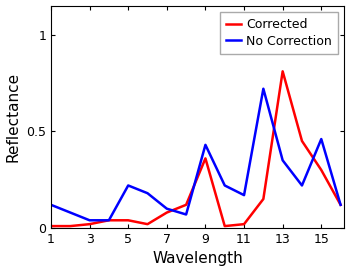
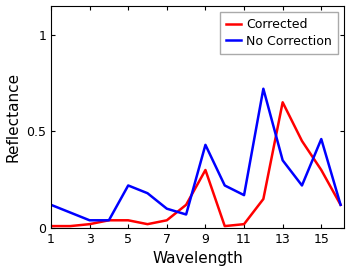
Corrected/7: 0.08 -> 0.04
Corrected/9: 0.36 -> 0.30
Corrected/13: 0.81 -> 0.65
